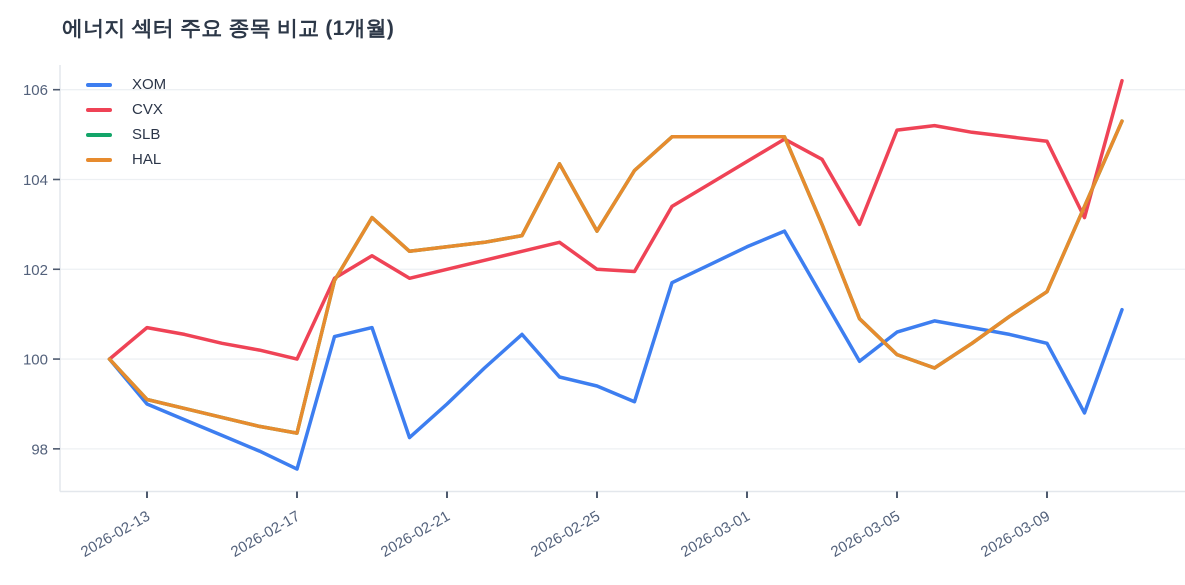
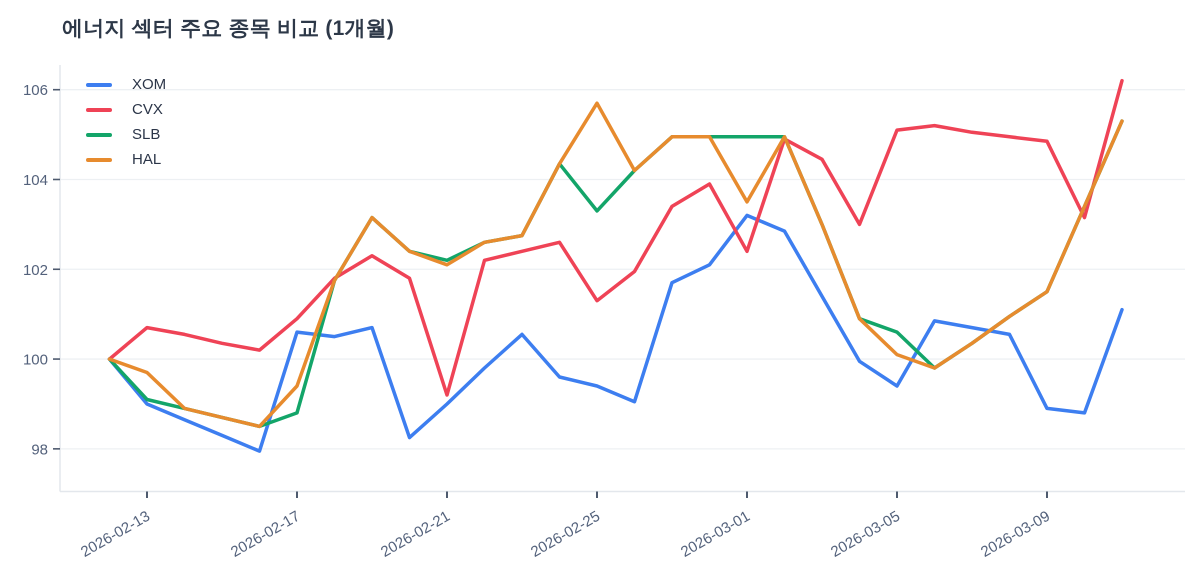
HAL/2026-02-13: 99.1 -> 99.7
XOM/2026-02-17: 97.5 -> 100.6
CVX/2026-02-17: 100.0 -> 100.9
SLB/2026-02-17: 98.3 -> 98.8
HAL/2026-02-17: 98.3 -> 99.4
CVX/2026-02-21: 102.0 -> 99.2
SLB/2026-02-21: 102.5 -> 102.2
HAL/2026-02-21: 102.5 -> 102.1
CVX/2026-02-25: 102.0 -> 101.3
SLB/2026-02-25: 102.8 -> 103.3
HAL/2026-02-25: 102.8 -> 105.7
XOM/2026-03-01: 102.5 -> 103.2
CVX/2026-03-01: 104.4 -> 102.4
HAL/2026-03-01: 105.0 -> 103.5
XOM/2026-03-05: 100.6 -> 99.4
SLB/2026-03-05: 100.1 -> 100.6
XOM/2026-03-09: 100.3 -> 98.9
